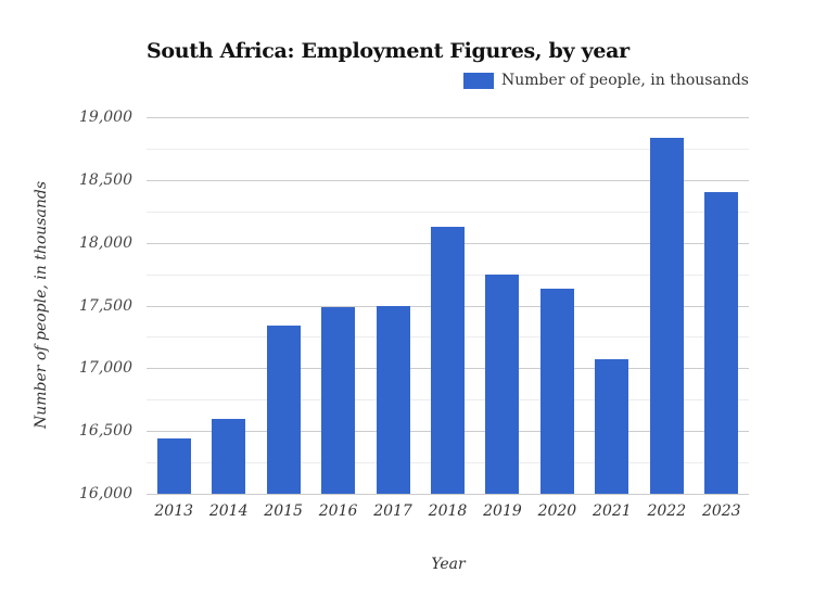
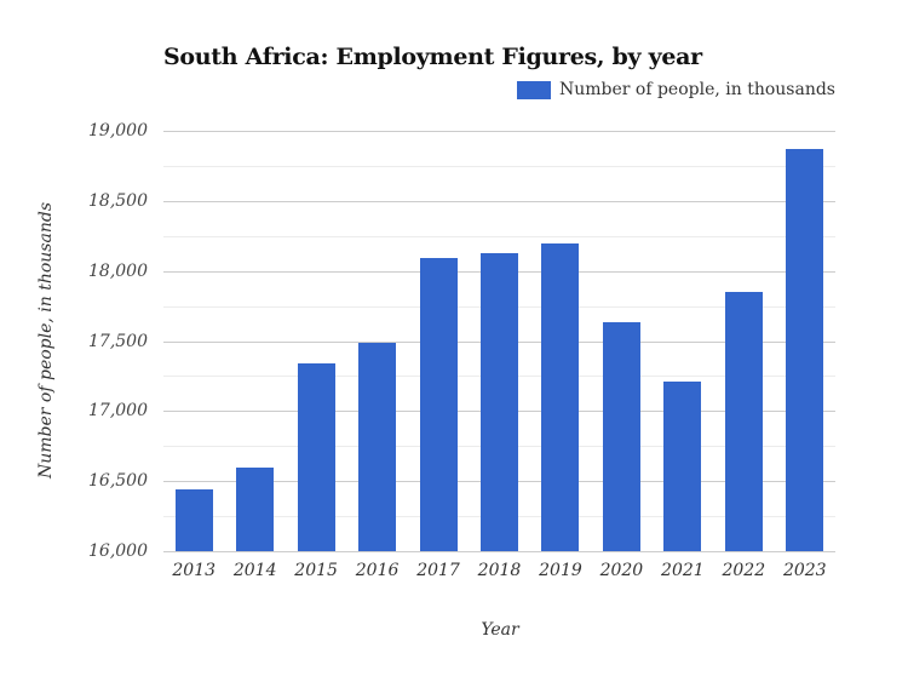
2017: 17500 -> 18090
2019: 17750 -> 18200
2021: 17070 -> 17210
2022: 18840 -> 17850
2023: 18400 -> 18870
